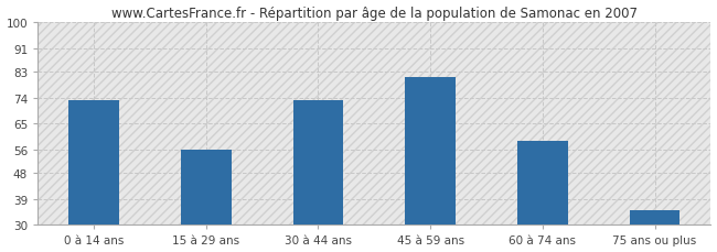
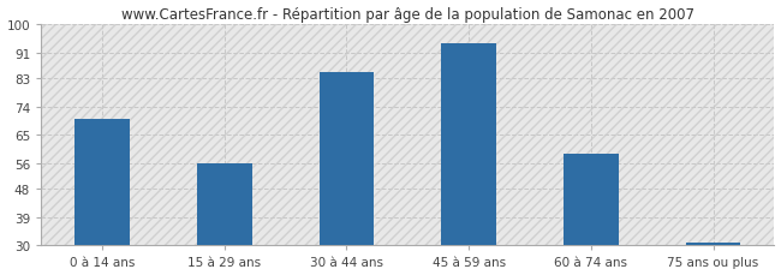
0 à 14 ans: 73 -> 70
30 à 44 ans: 73 -> 85
45 à 59 ans: 81 -> 94
75 ans ou plus: 35 -> 31
